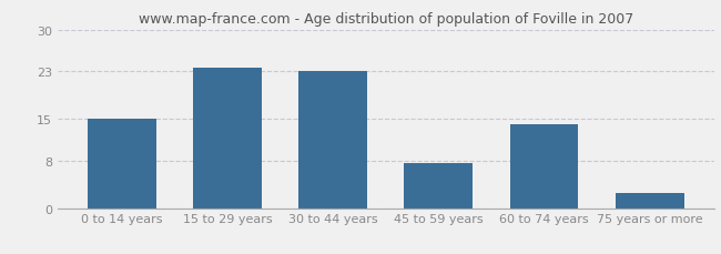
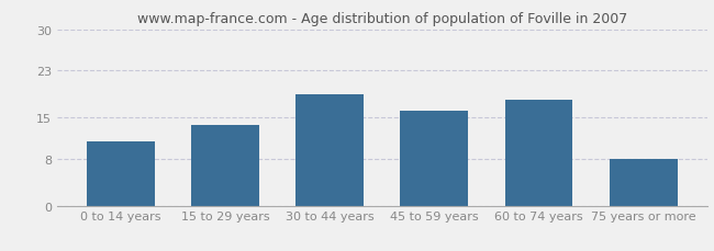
0 to 14 years: 15.0 -> 11.0
15 to 29 years: 23.5 -> 13.8
30 to 44 years: 23.0 -> 19.0
45 to 59 years: 7.5 -> 16.2
60 to 74 years: 14.0 -> 18.0
75 years or more: 2.5 -> 8.0
